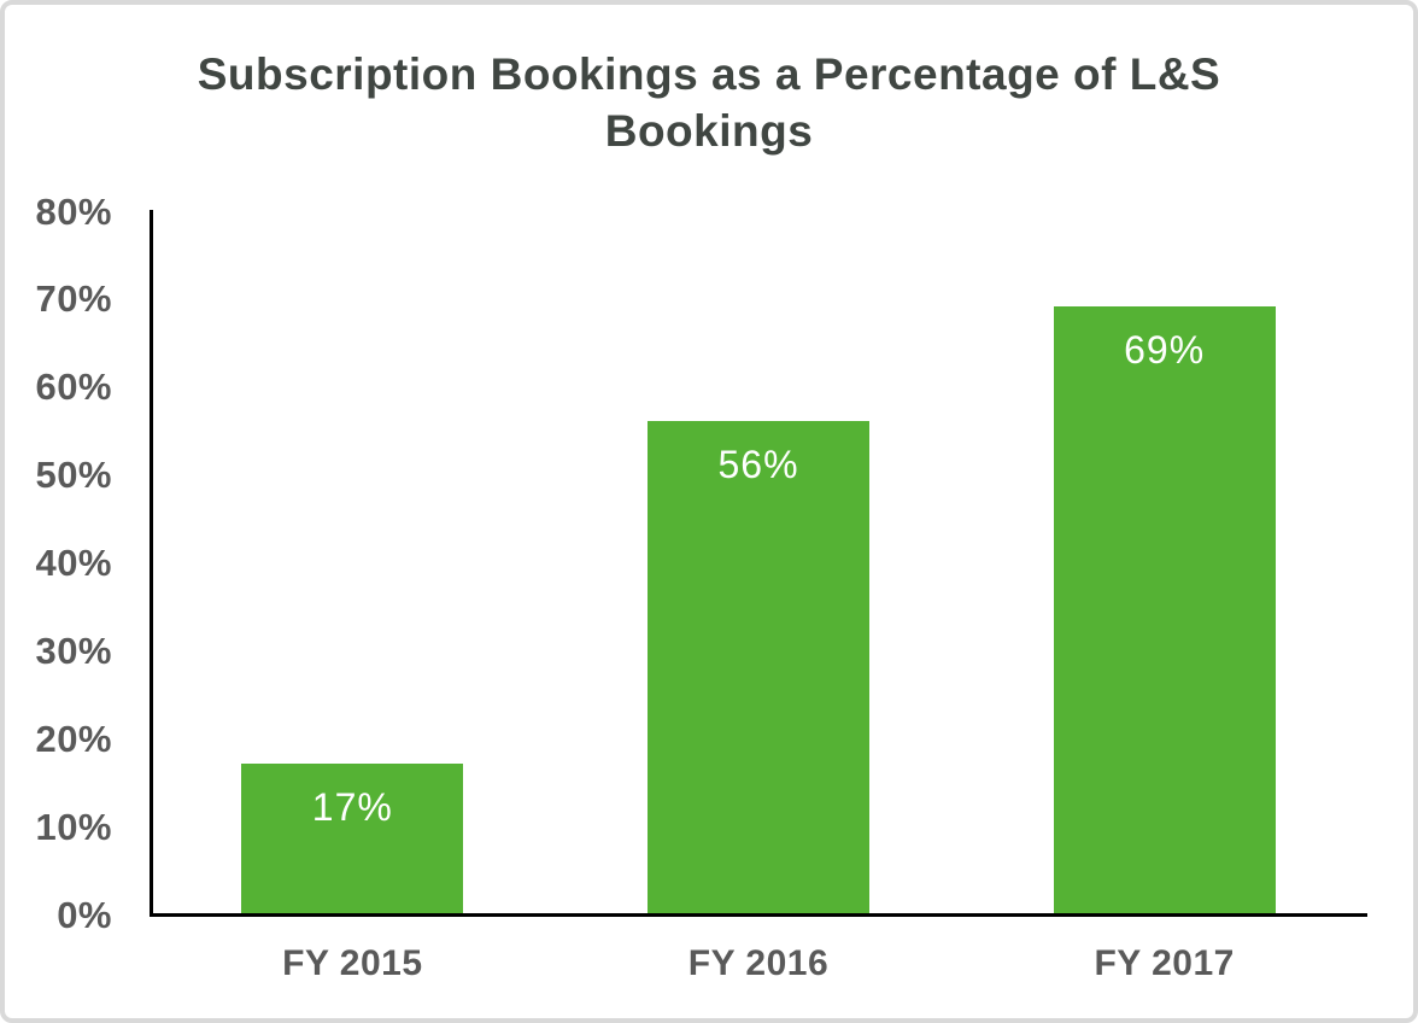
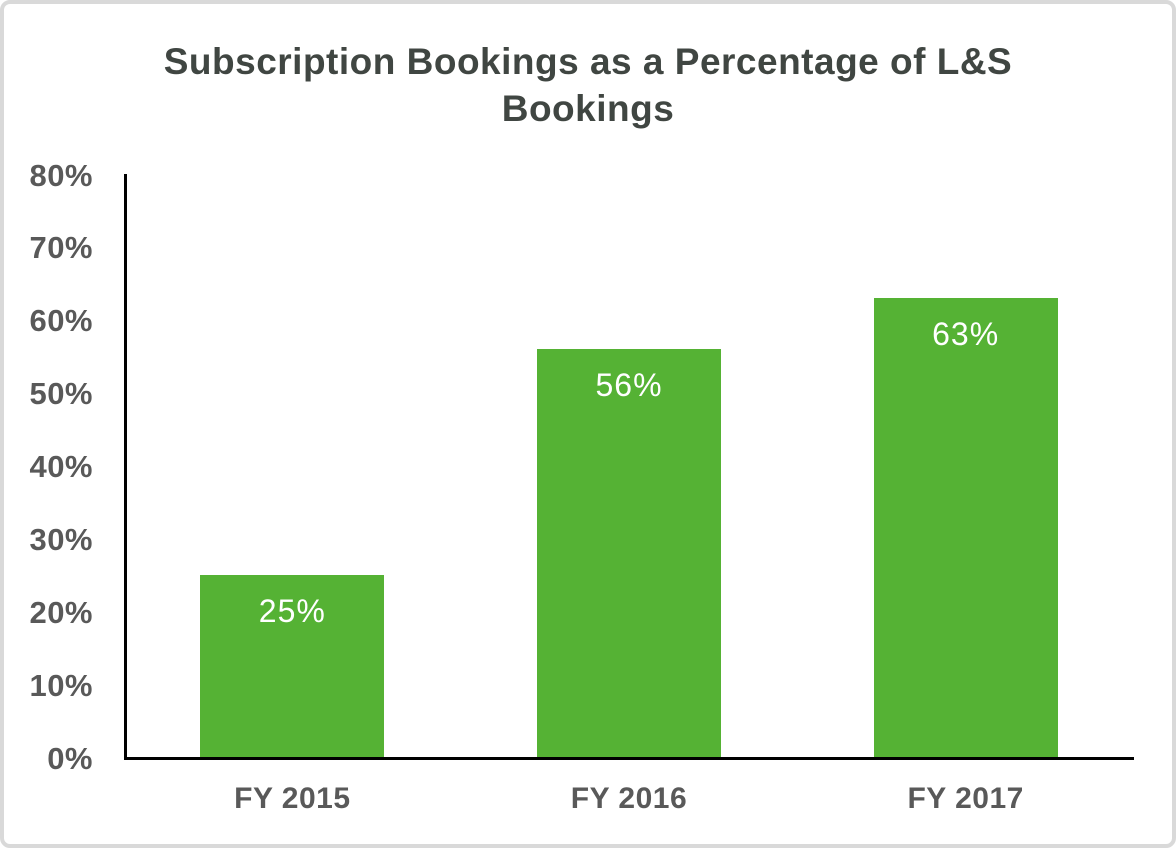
FY 2015: 17% -> 25%
FY 2017: 69% -> 63%
